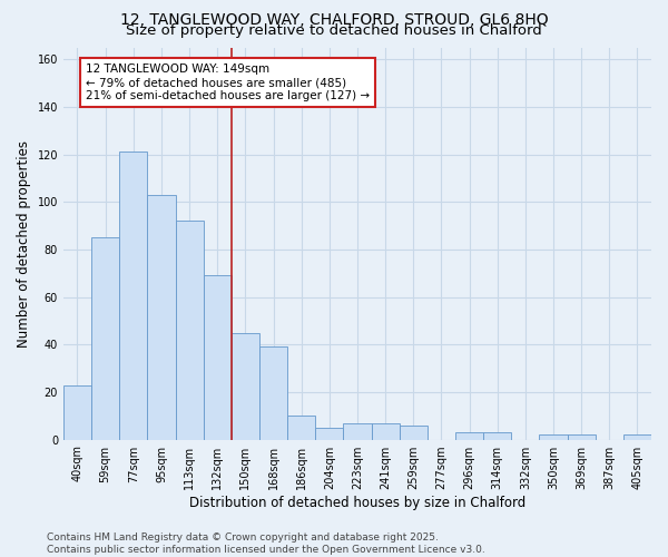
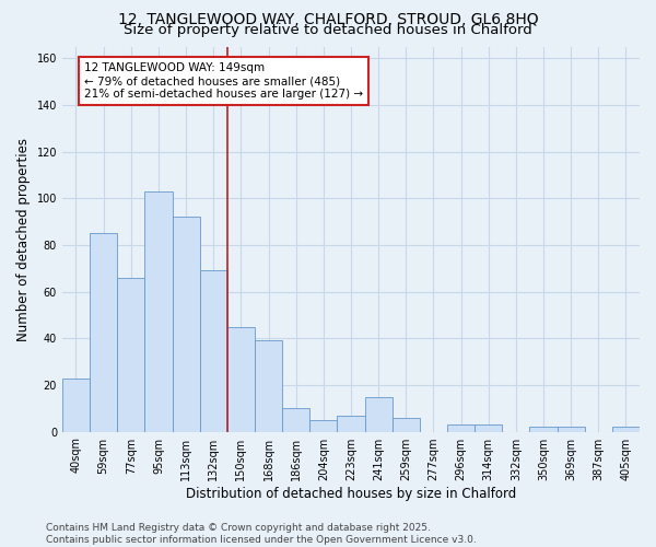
77sqm: 121 -> 66
241sqm: 7 -> 15
